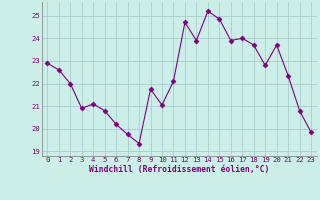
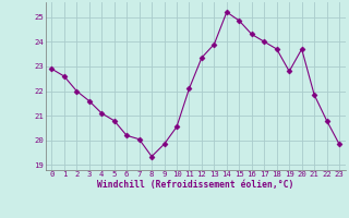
3: 20.90 -> 21.60
7: 19.75 -> 20.05
9: 21.75 -> 19.85
10: 21.05 -> 20.55
12: 24.70 -> 23.35
16: 23.90 -> 24.30
21: 22.35 -> 21.85
